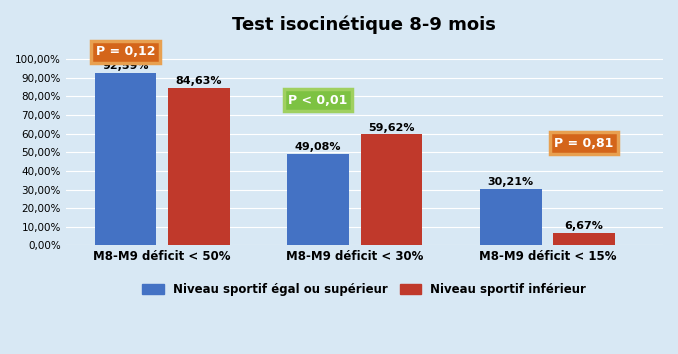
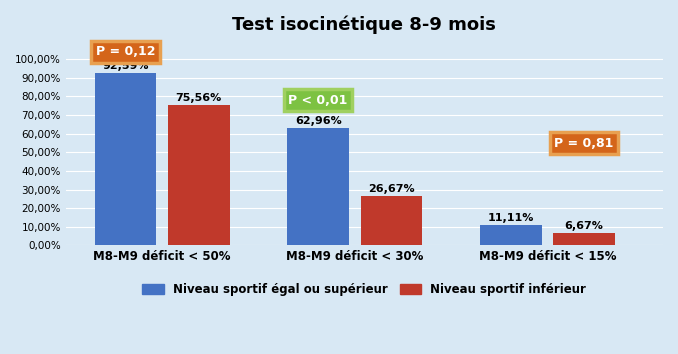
Niveau sportif inférieur/M8-M9 déficit < 50%: 84,63% -> 75,56%
Niveau sportif égal ou supérieur/M8-M9 déficit < 30%: 49,08% -> 62,96%
Niveau sportif inférieur/M8-M9 déficit < 30%: 59,62% -> 26,67%
Niveau sportif égal ou supérieur/M8-M9 déficit < 15%: 30,21% -> 11,11%
